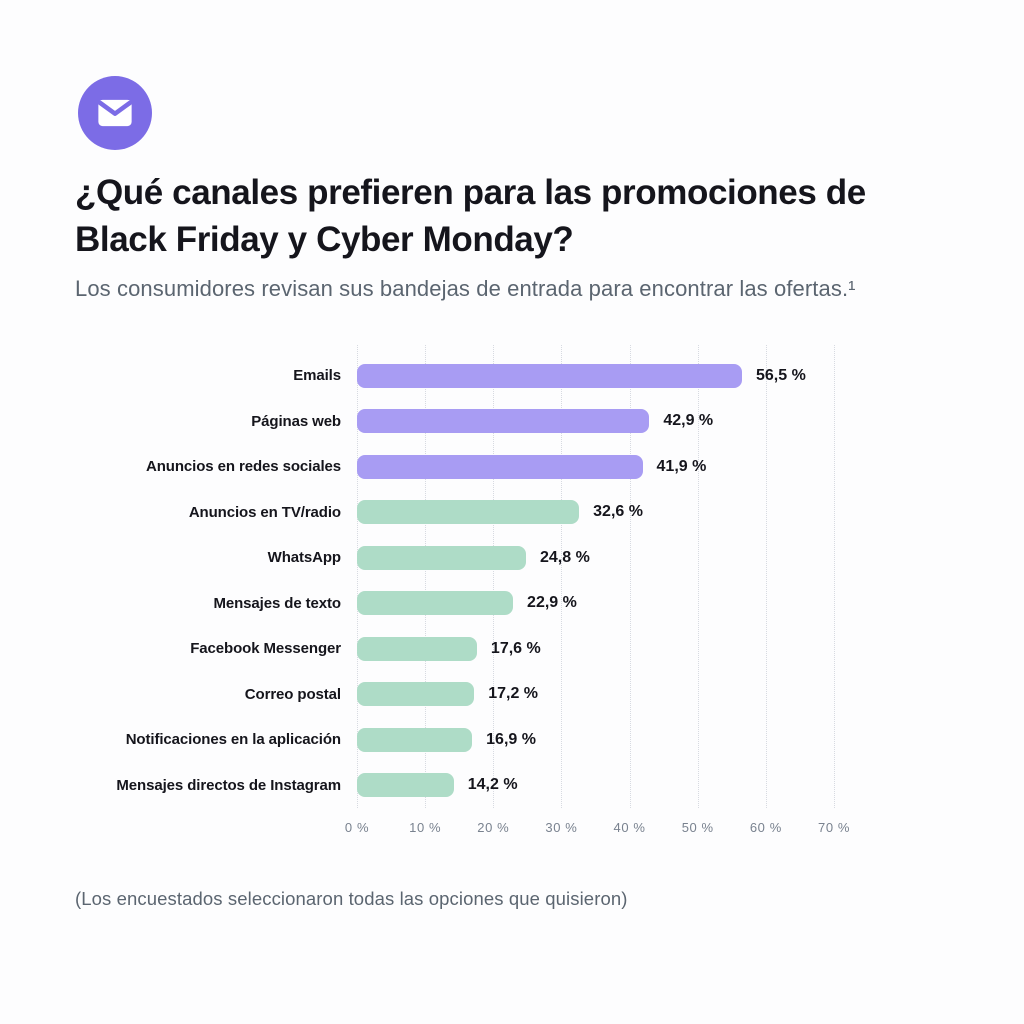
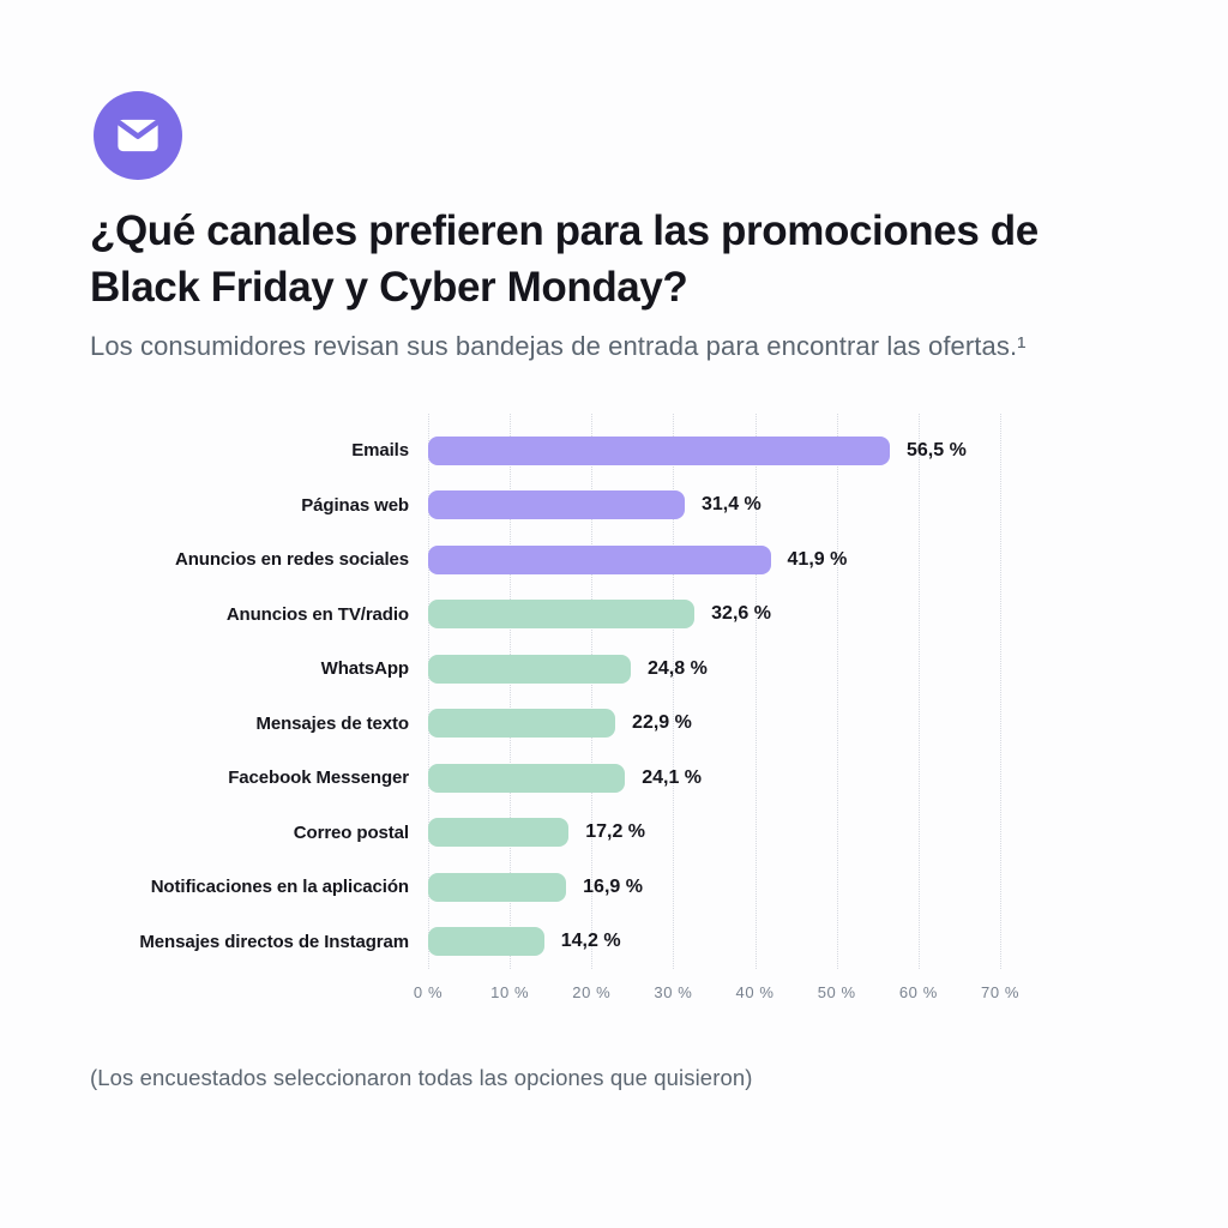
Páginas web: 42,9 -> 31,4
Facebook Messenger: 17,6 -> 24,1
